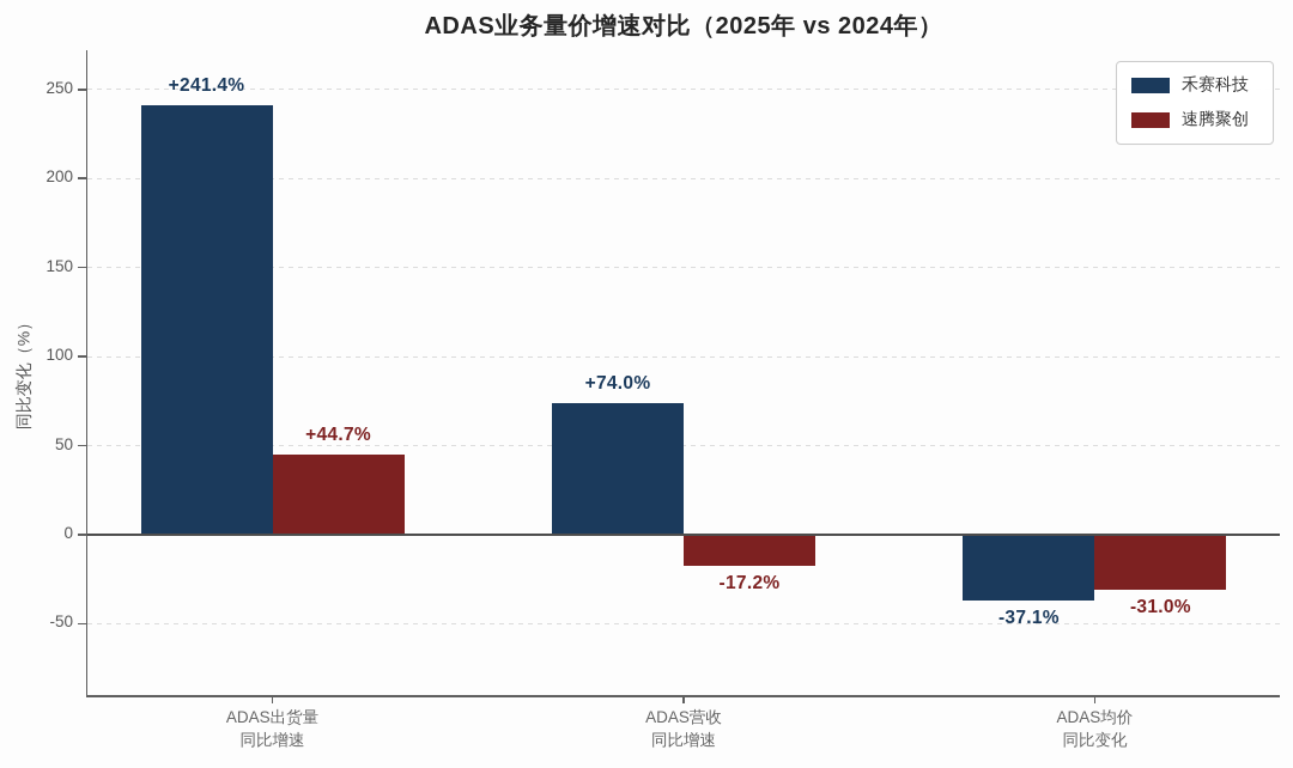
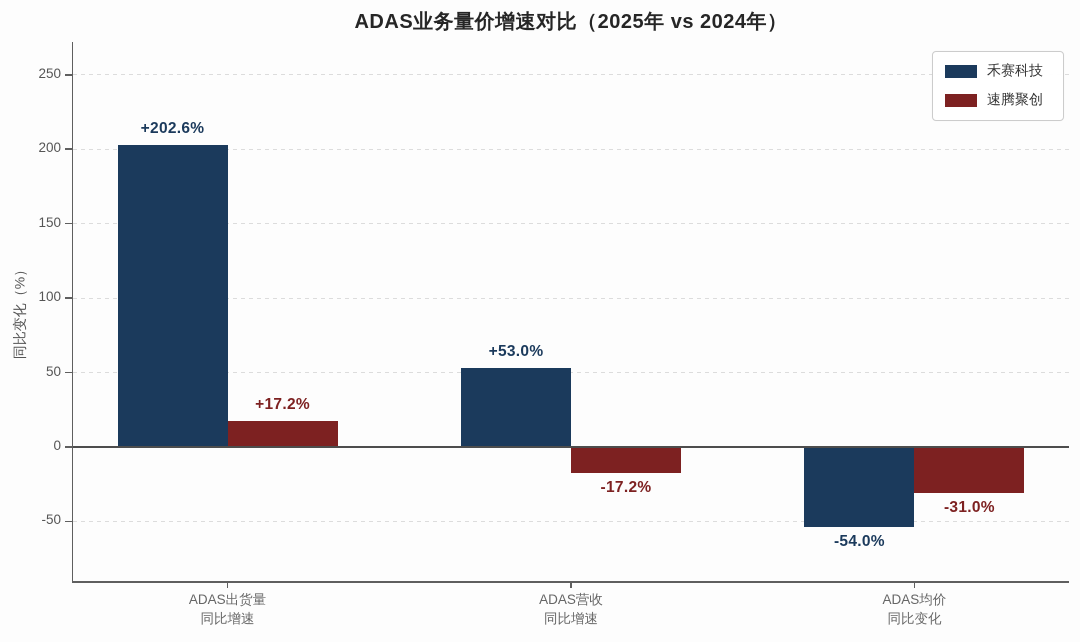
禾赛科技/ADAS出货量 同比增速: +241.4% -> +202.6%
速腾聚创/ADAS出货量 同比增速: +44.7% -> +17.2%
禾赛科技/ADAS营收 同比增速: +74.0% -> +53.0%
禾赛科技/ADAS均价 同比变化: -37.1% -> -54.0%
